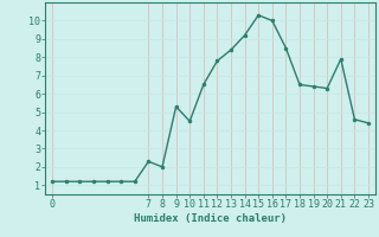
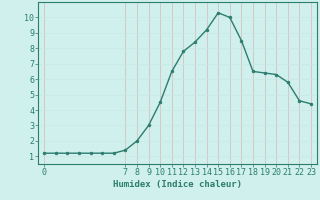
7: 2.3 -> 1.4
9: 5.3 -> 3.0
21: 7.9 -> 5.8
